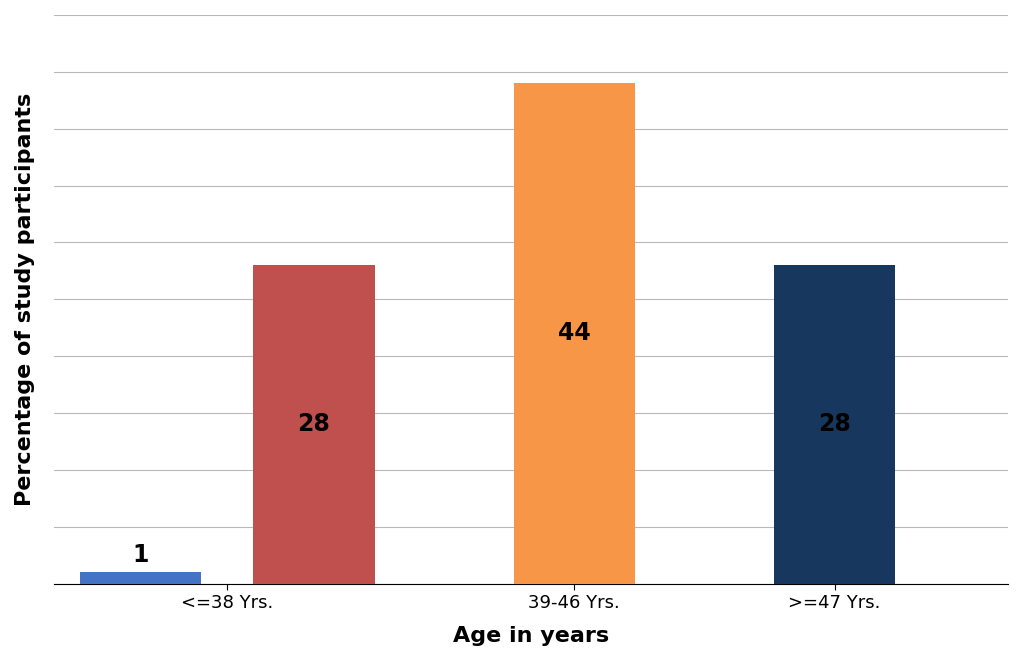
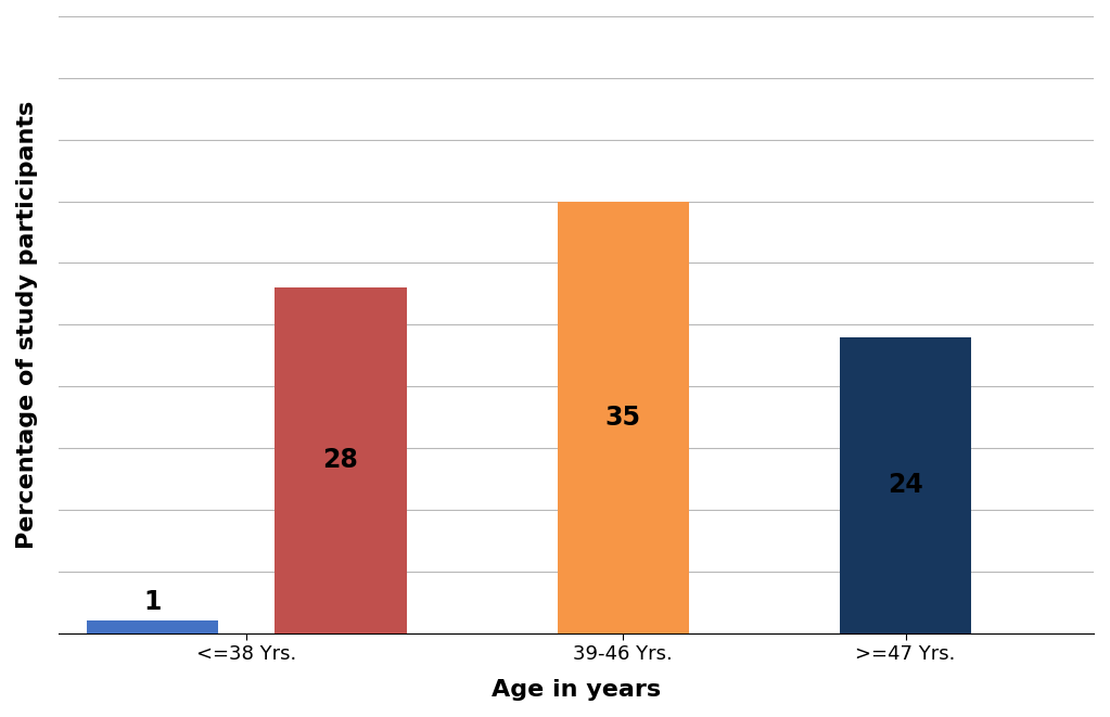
39-46 Yrs.: 44 -> 35
>=47 Yrs.: 28 -> 24
